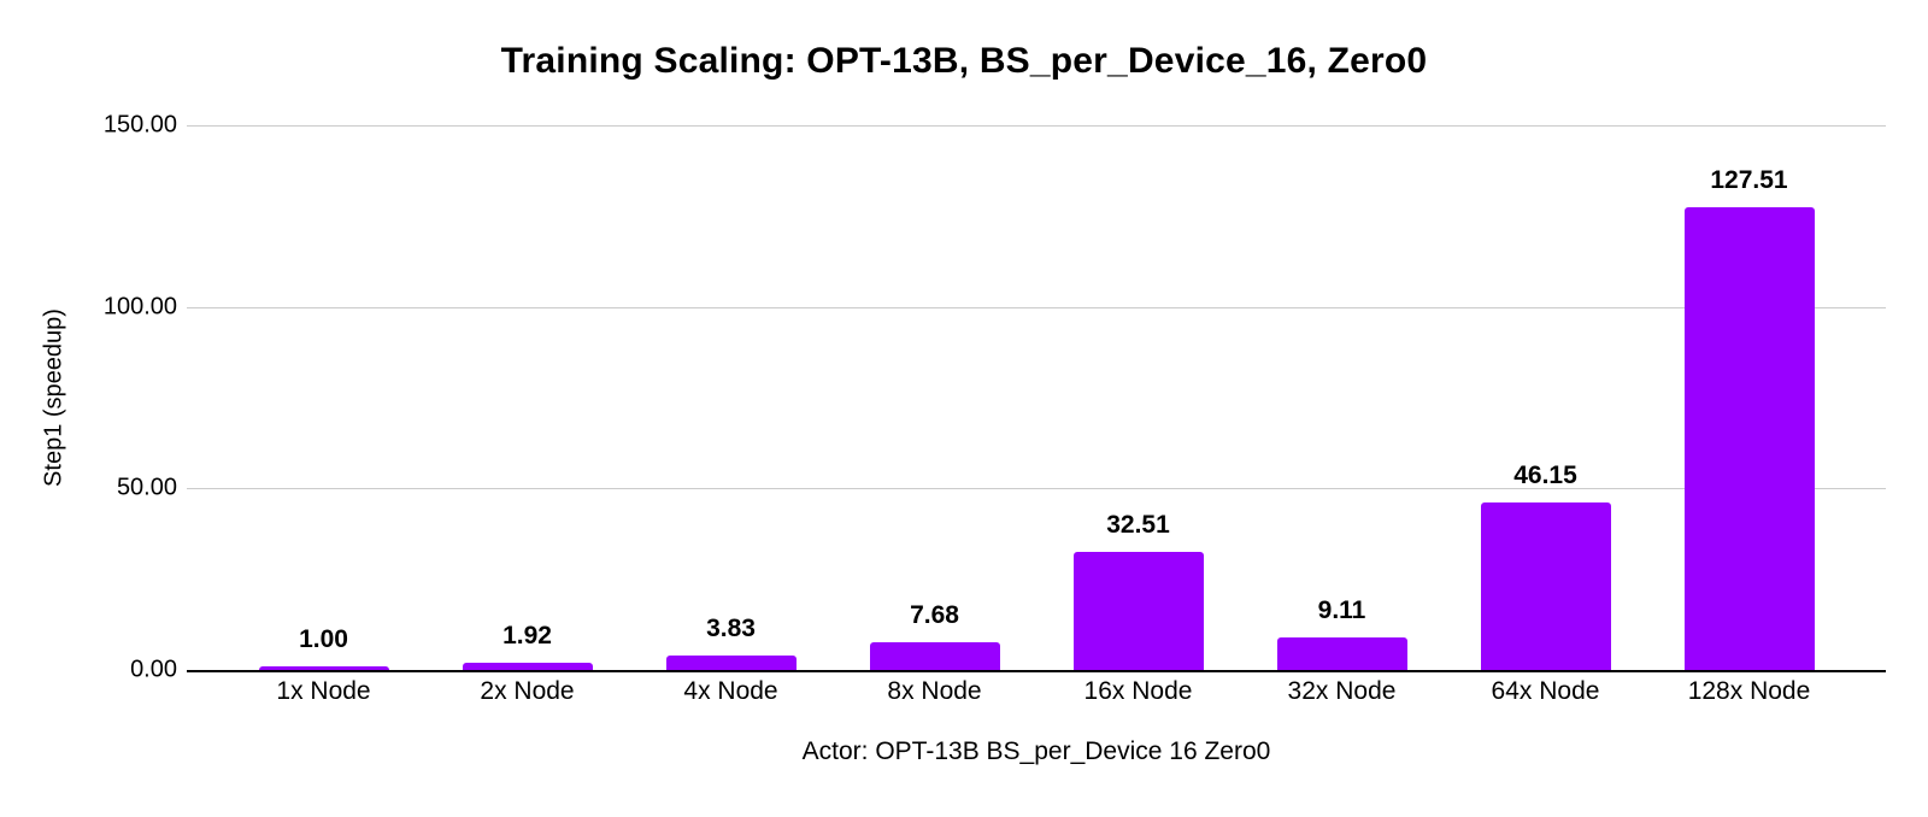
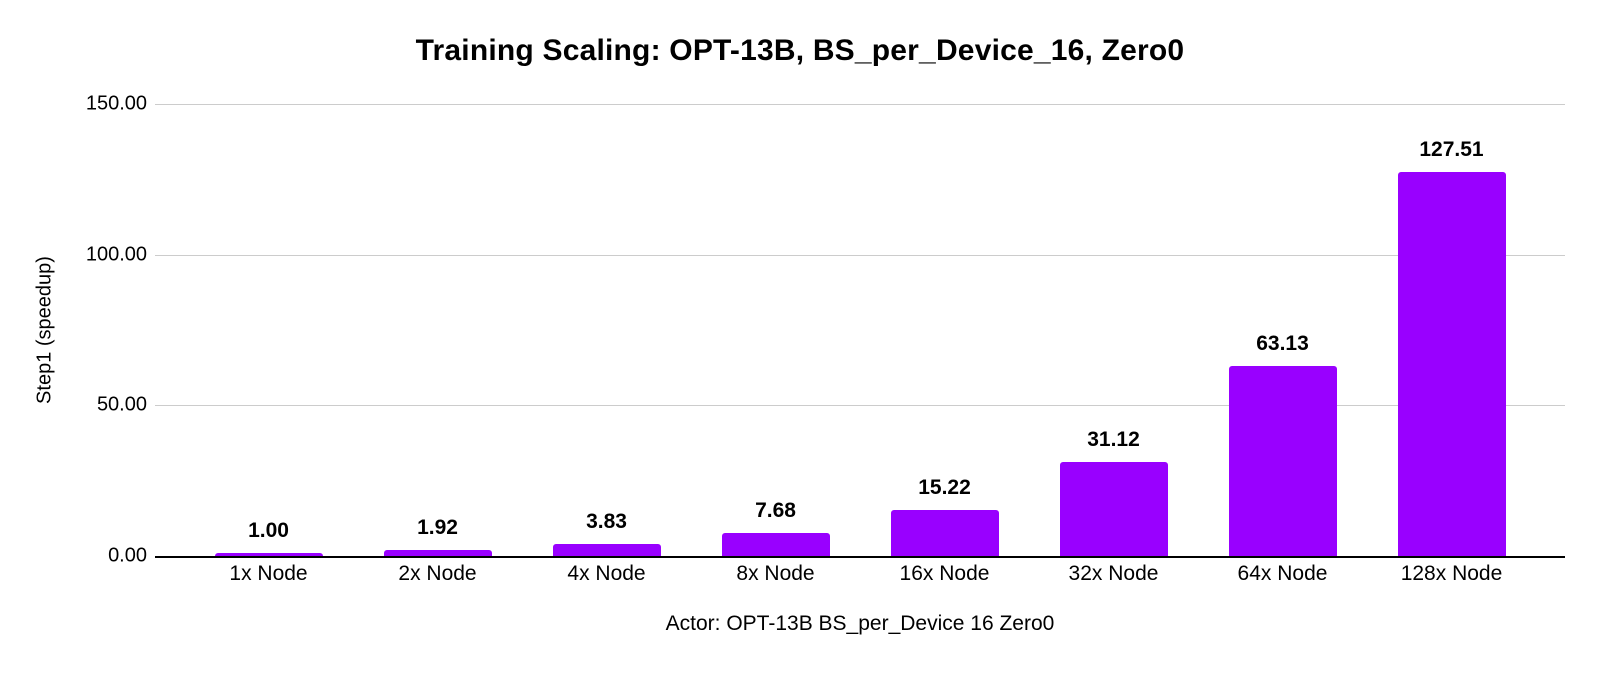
16x Node: 32.51 -> 15.22
32x Node: 9.11 -> 31.12
64x Node: 46.15 -> 63.13
